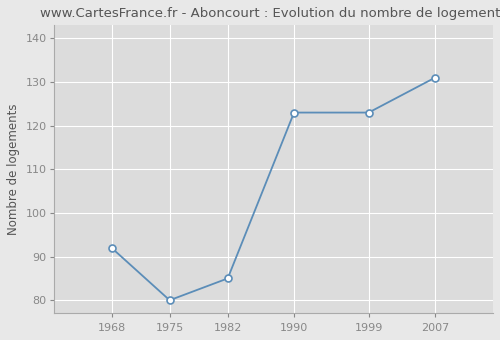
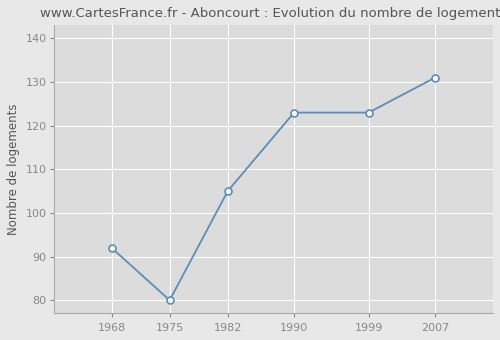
1982: 85 -> 105
